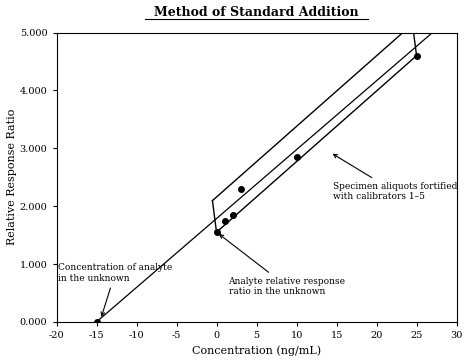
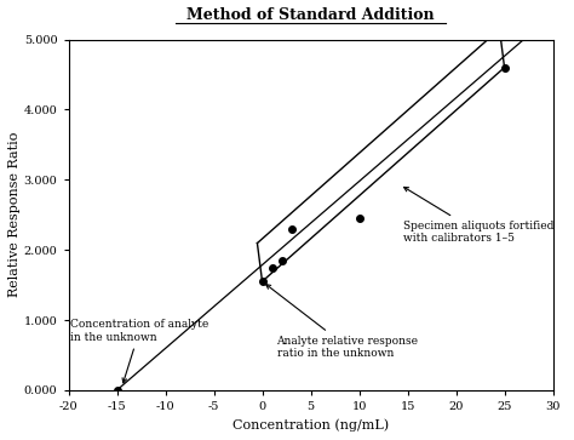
10: 2.85 -> 2.46
